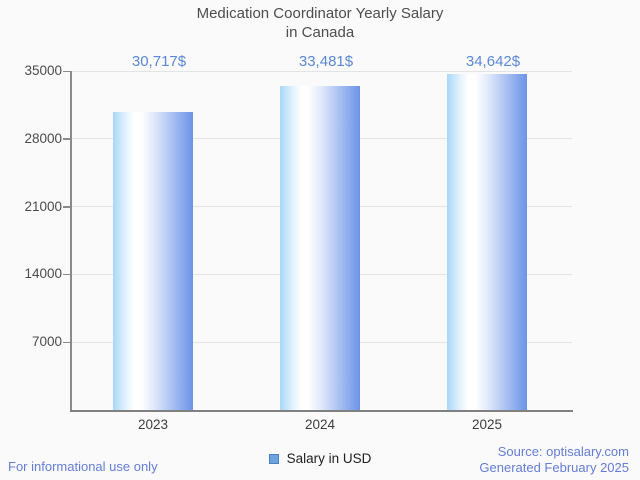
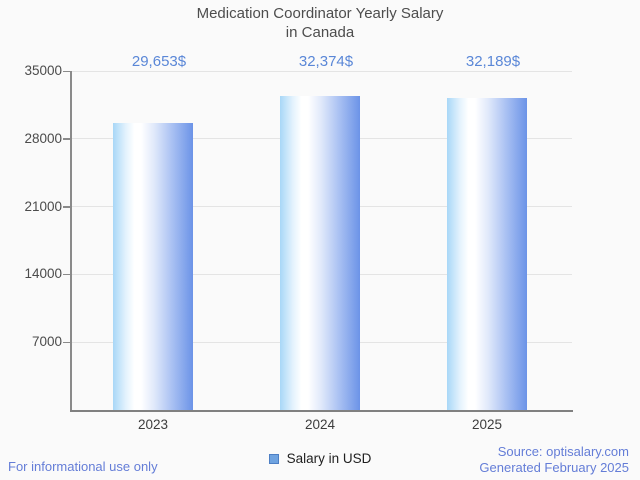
2023: 30,717 -> 29,653
2024: 33,481 -> 32,374
2025: 34,642 -> 32,189
